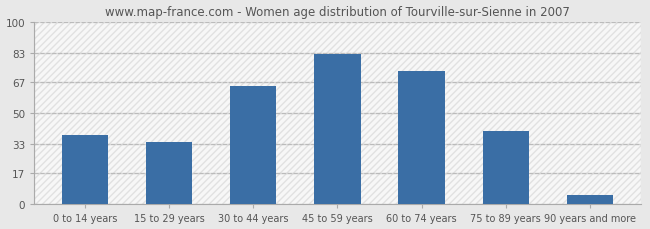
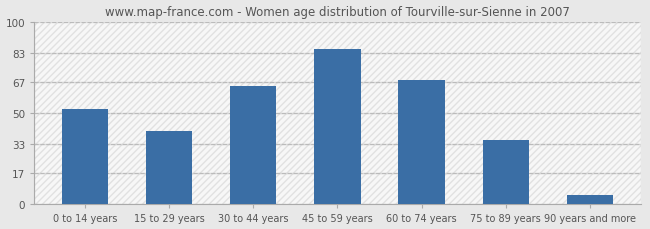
0 to 14 years: 38 -> 52
15 to 29 years: 34 -> 40
45 to 59 years: 82 -> 85
60 to 74 years: 73 -> 68
75 to 89 years: 40 -> 35
